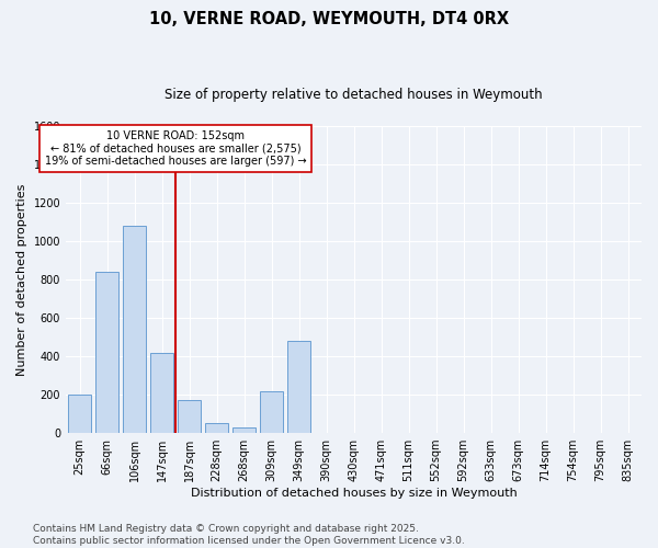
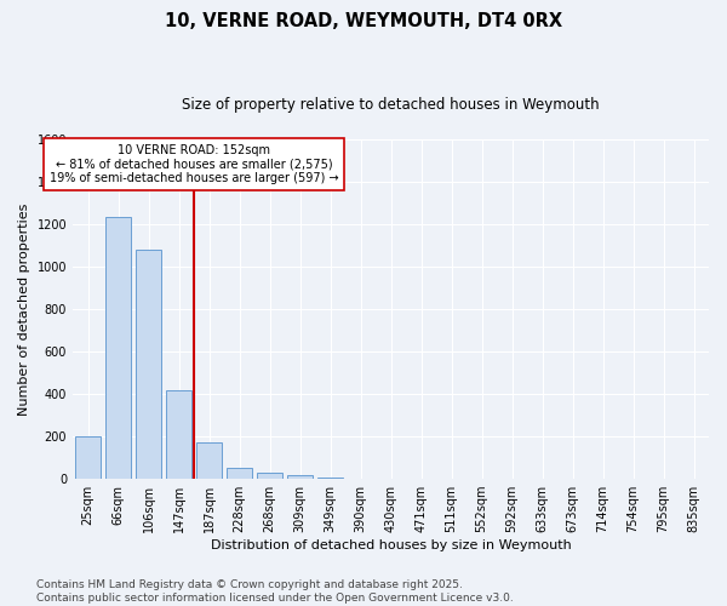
66sqm: 840 -> 1240
309sqm: 220 -> 20
349sqm: 480 -> 0
